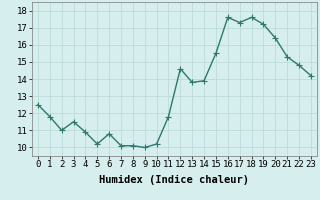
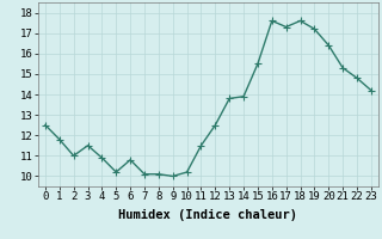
11: 11.8 -> 11.5
12: 14.6 -> 12.5
